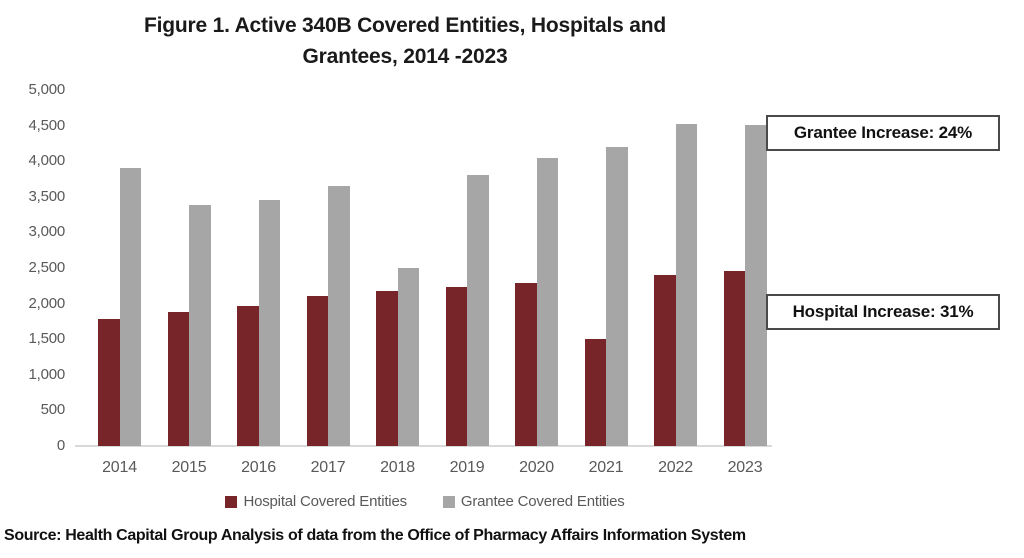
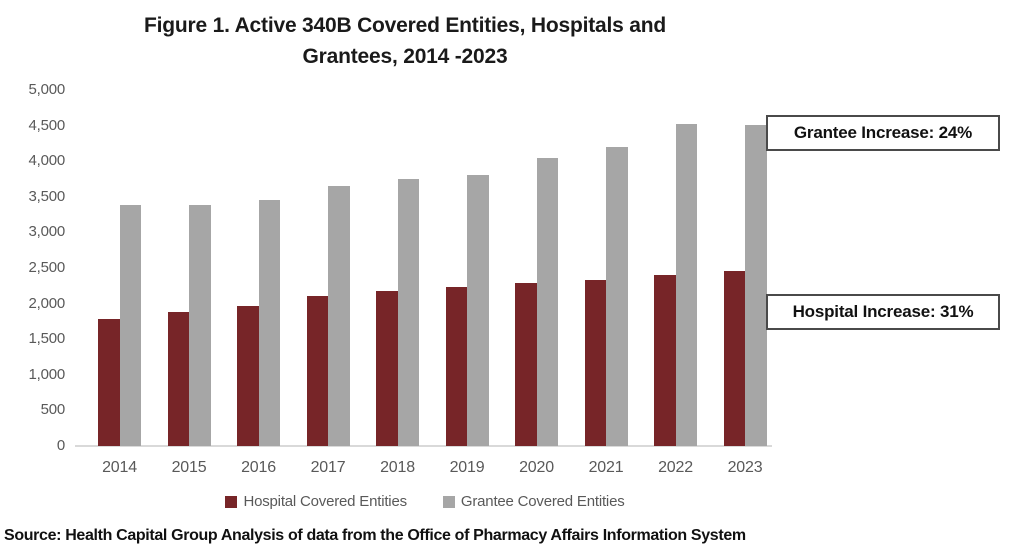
Grantee Covered Entities/2014: 3900 -> 3400
Grantee Covered Entities/2018: 2500 -> 3700
Hospital Covered Entities/2021: 1500 -> 2300
